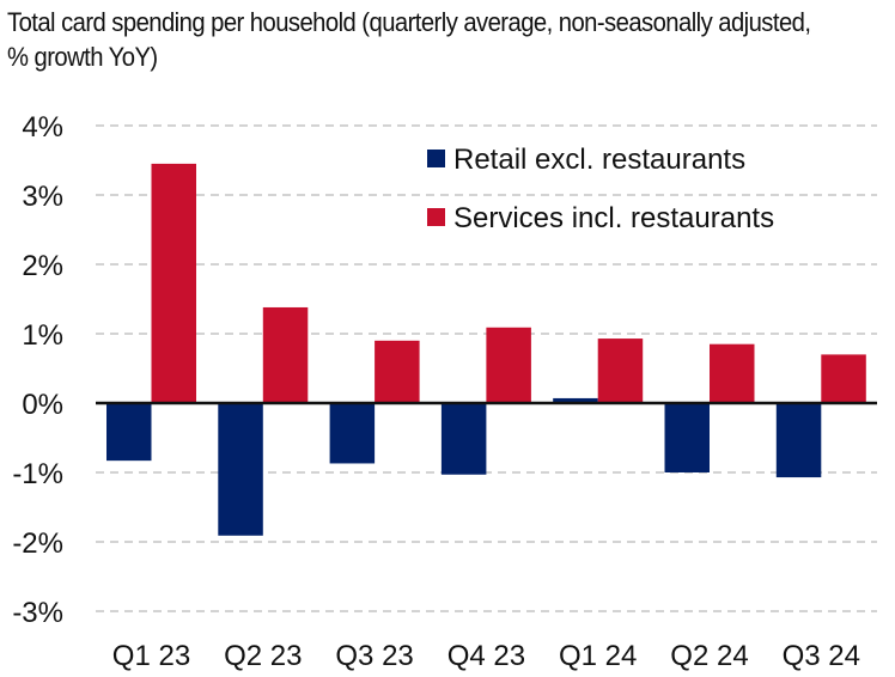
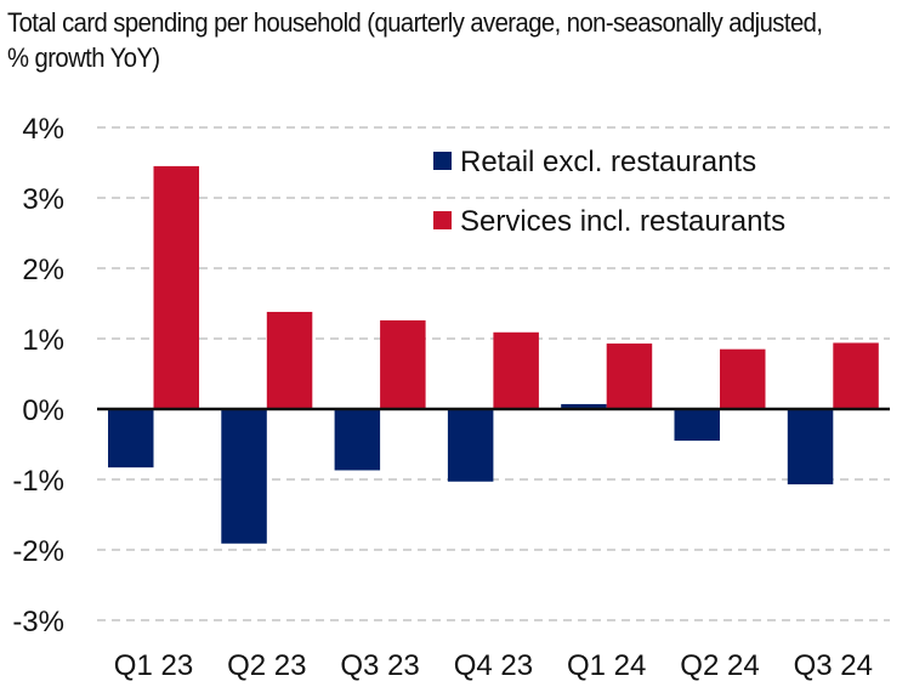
Services incl. restaurants/Q3 23: 0.9% -> 1.3%
Retail excl. restaurants/Q2 24: -1.0% -> -0.5%
Services incl. restaurants/Q3 24: 0.7% -> 0.9%
